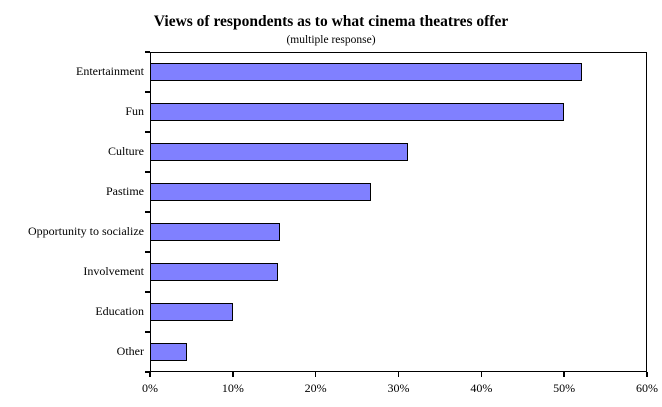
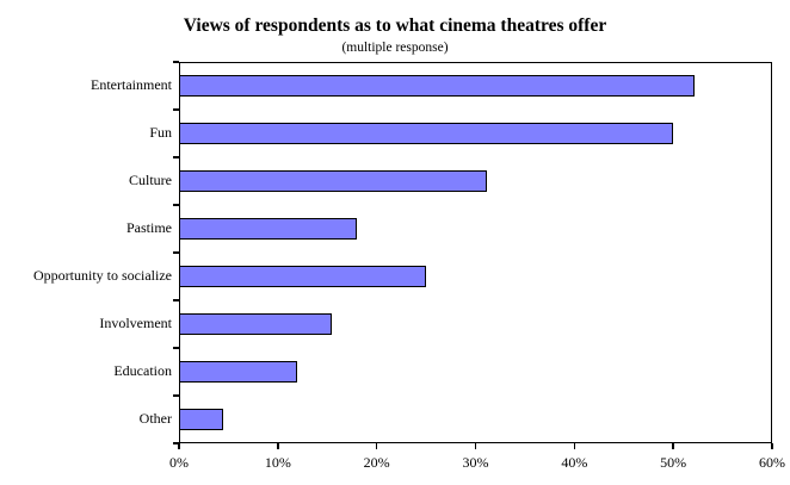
Pastime: 27% -> 18%
Opportunity to socialize: 16% -> 25%
Education: 10% -> 12%
